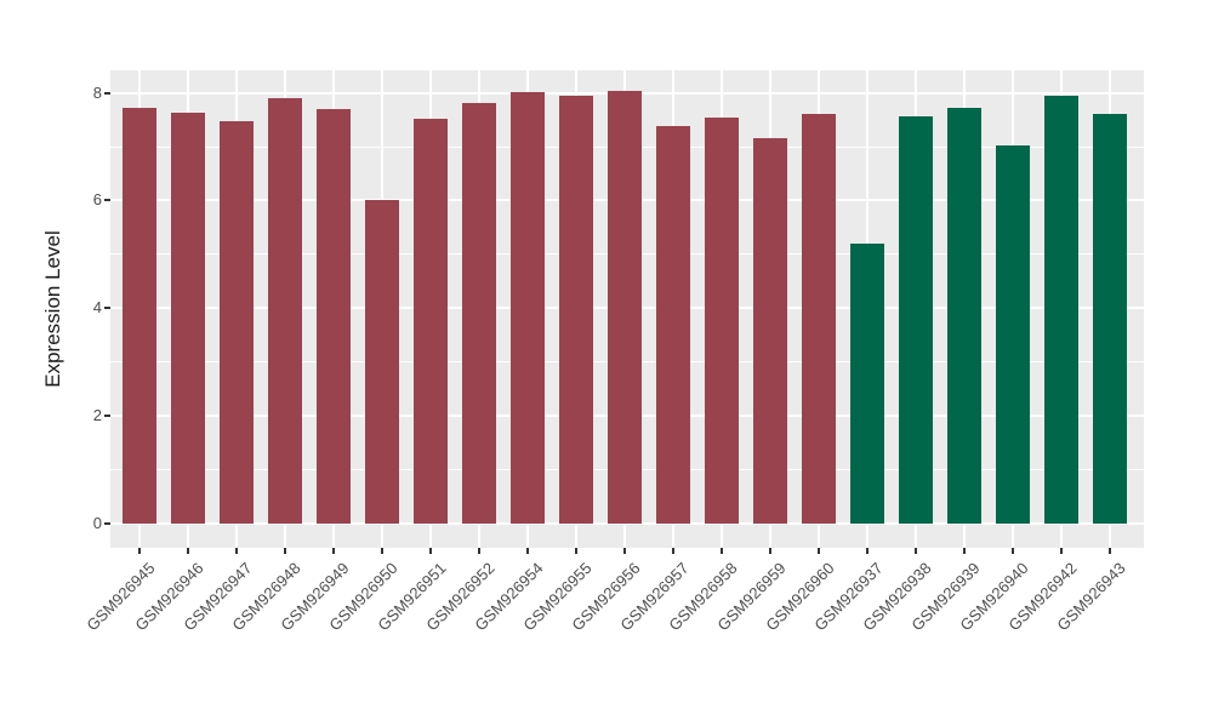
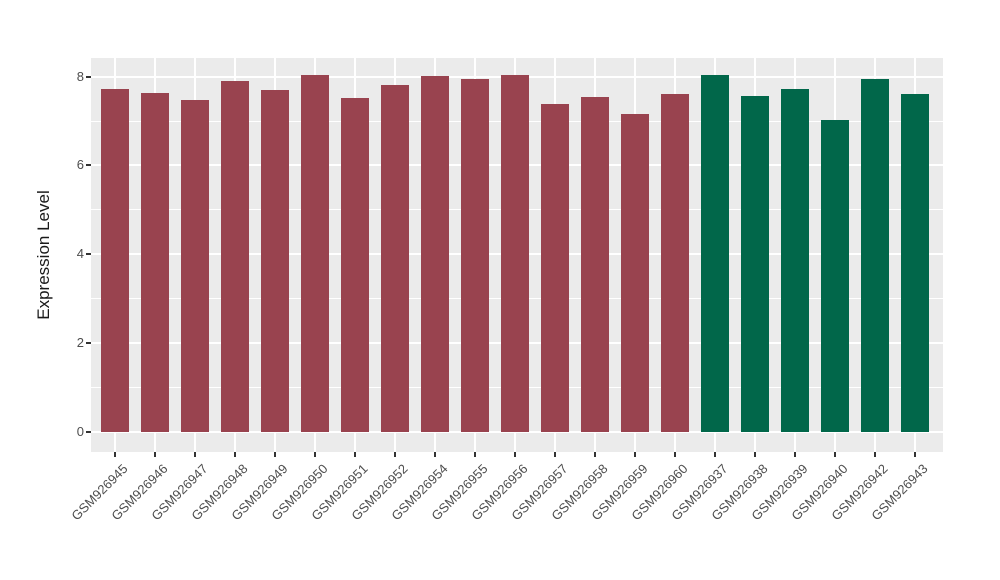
GSM926950: 6.0 -> 8.0
GSM926937: 5.2 -> 8.0
